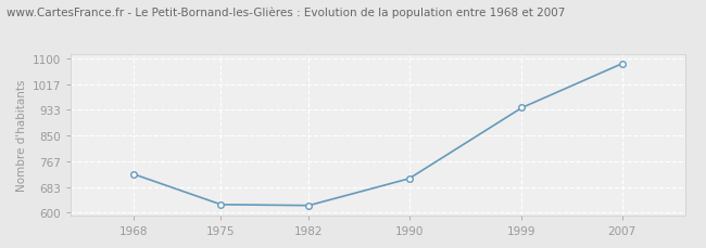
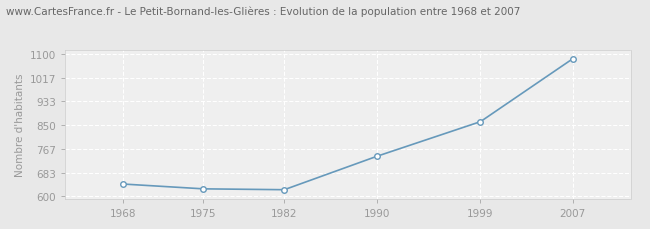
1968: 725 -> 643
1990: 710 -> 740
1999: 940 -> 862
